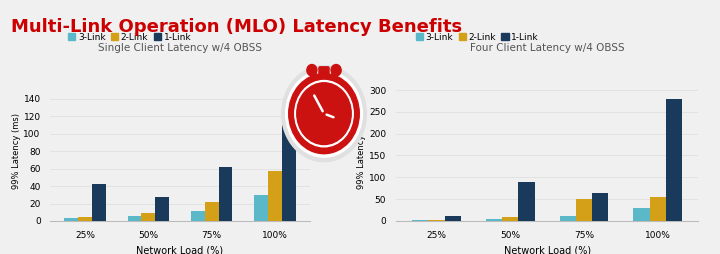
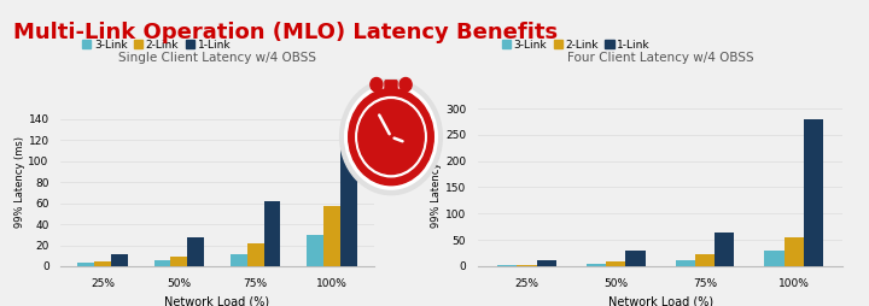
Single Client Latency w/4 OBSS/1-Link/25%: 42 -> 12
Four Client Latency w/4 OBSS/1-Link/50%: 90 -> 30
Four Client Latency w/4 OBSS/2-Link/75%: 50 -> 22
